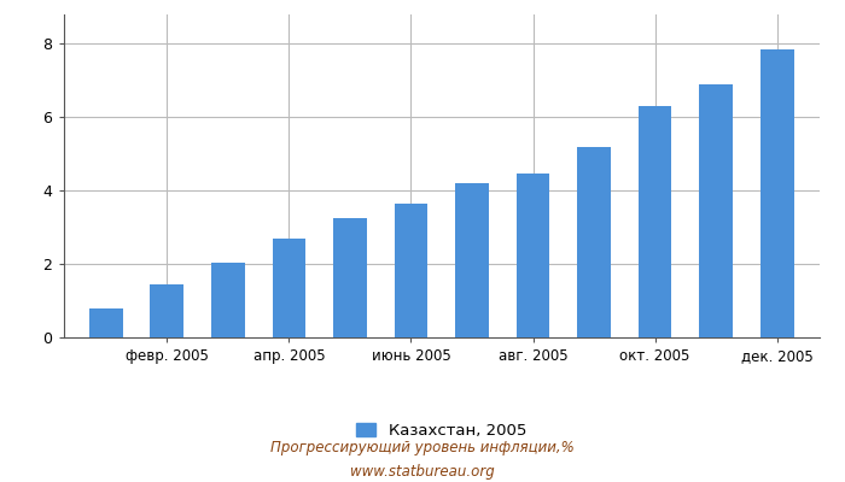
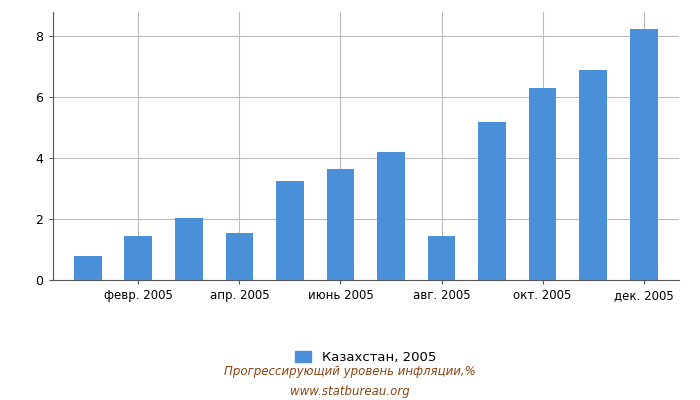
апр. 2005: 2.70 -> 1.55
авг. 2005: 4.45 -> 1.45
дек. 2005: 7.85 -> 8.25
